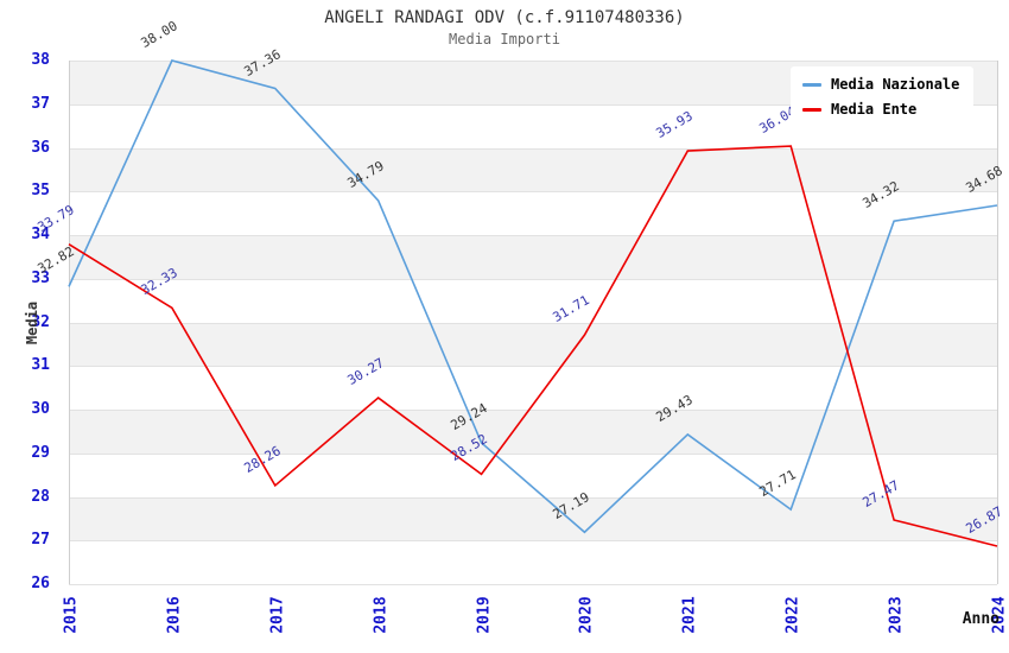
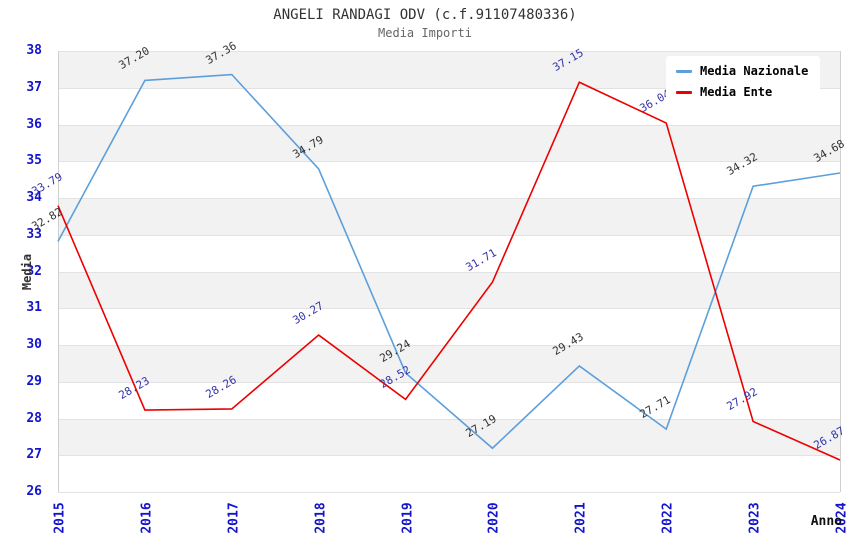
Media Nazionale/2016: 38.00 -> 37.20
Media Ente/2016: 32.33 -> 28.23
Media Ente/2021: 35.93 -> 37.15
Media Ente/2023: 27.47 -> 27.92
